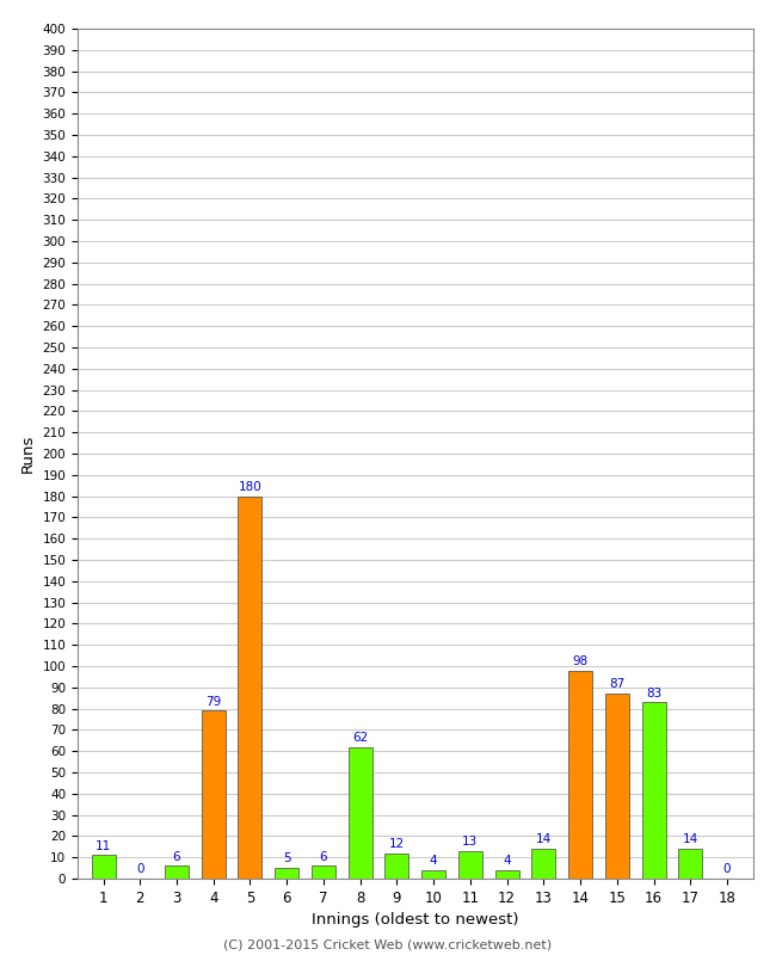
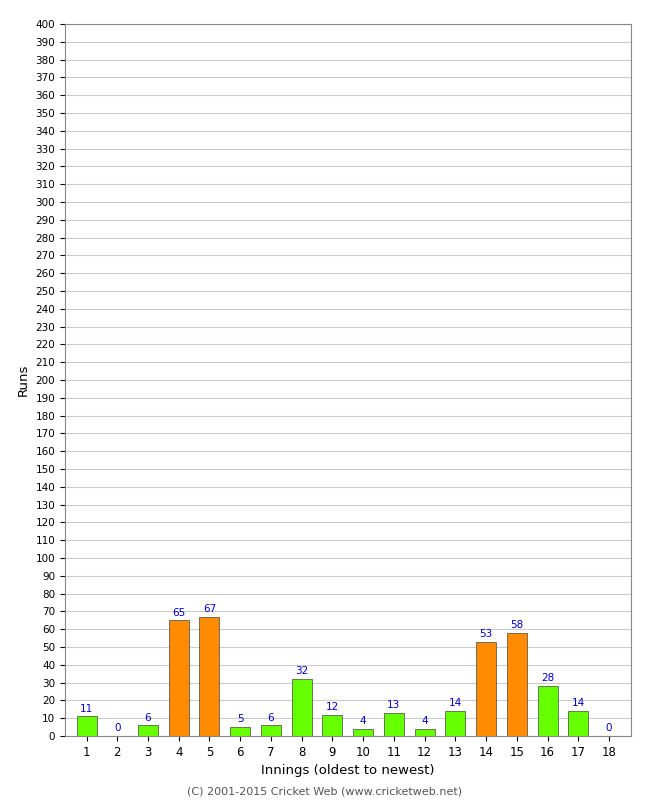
4: 79 -> 65
5: 180 -> 67
8: 62 -> 32
14: 98 -> 53
15: 87 -> 58
16: 83 -> 28
